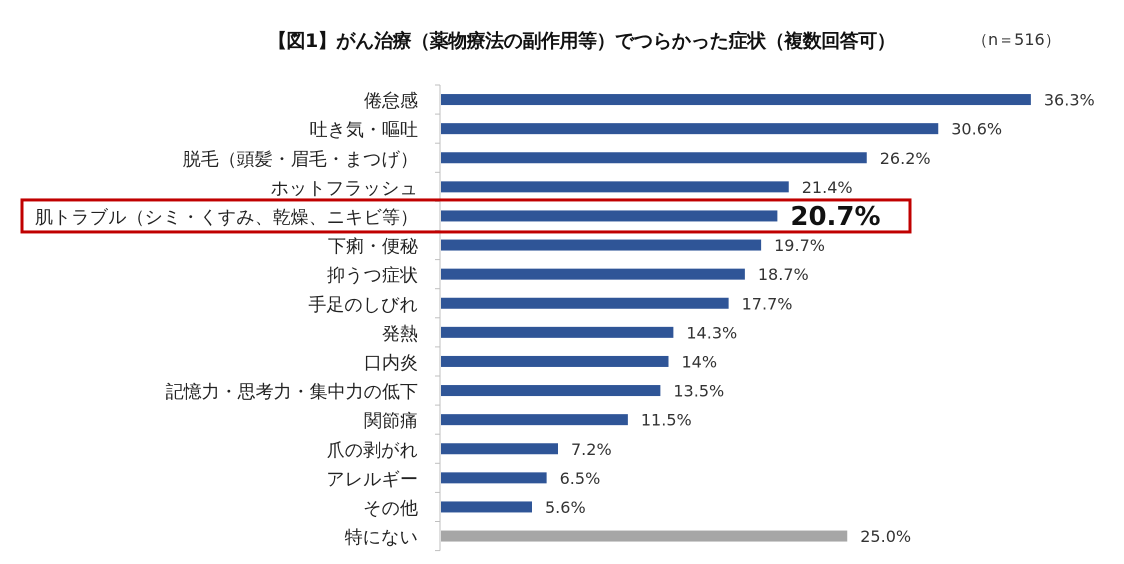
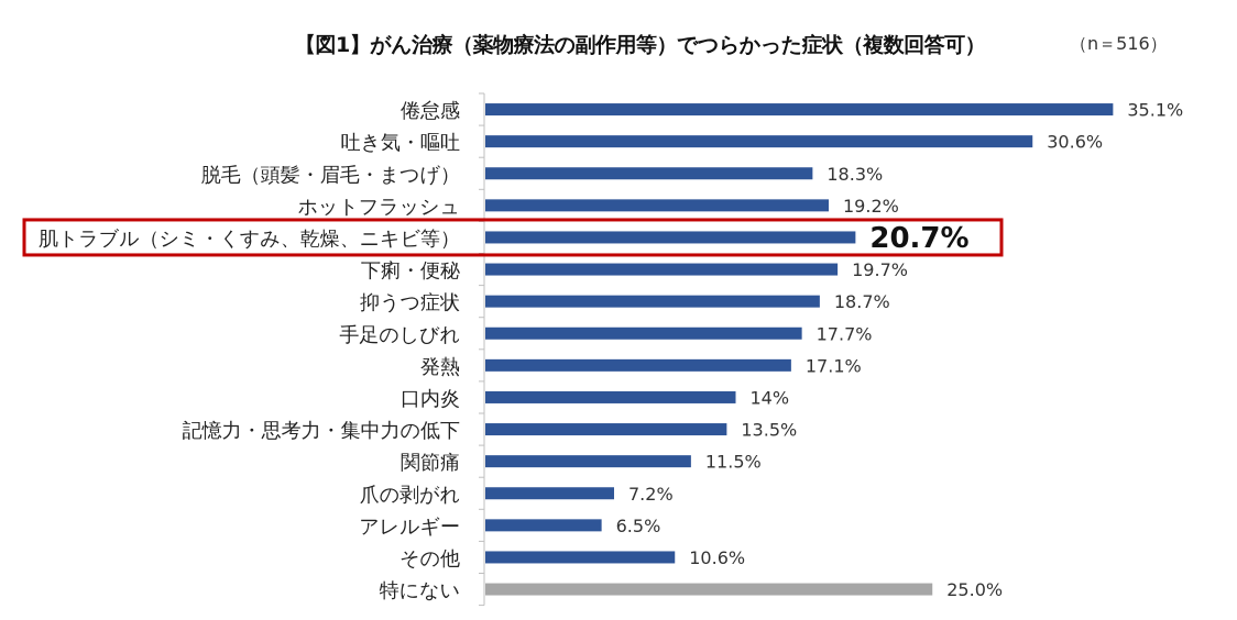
倦怠感: 36.3% -> 35.1%
脱毛（頭髪・眉毛・まつげ）: 26.2% -> 18.3%
ホットフラッシュ: 21.4% -> 19.2%
発熱: 14.3% -> 17.1%
その他: 5.6% -> 10.6%
